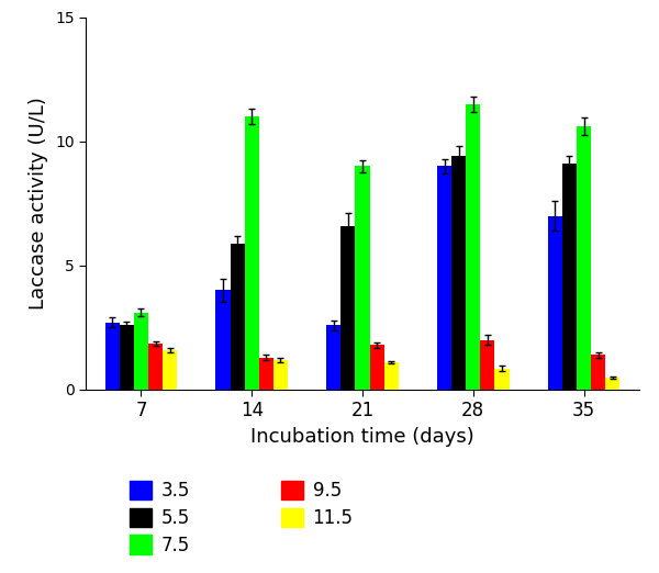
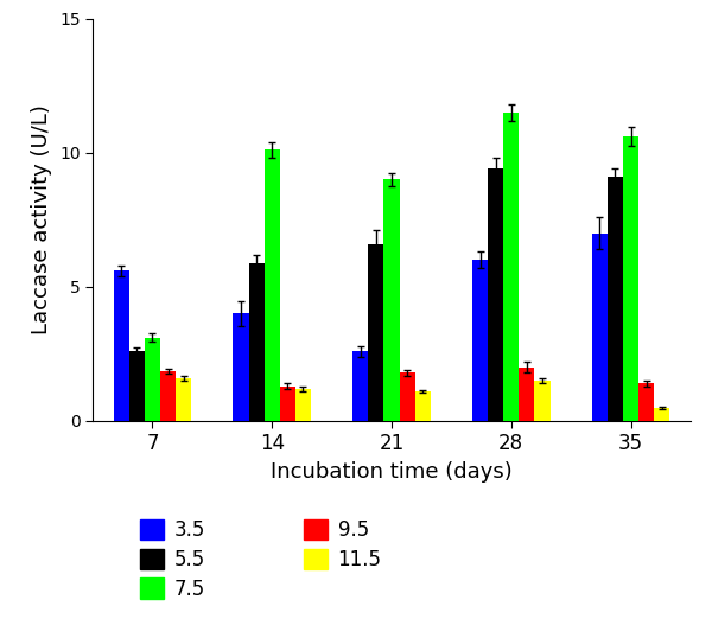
3.5/7: 2.7 -> 5.6
7.5/14: 11.0 -> 10.1
3.5/28: 9.0 -> 6.0
11.5/28: 0.85 -> 1.50
